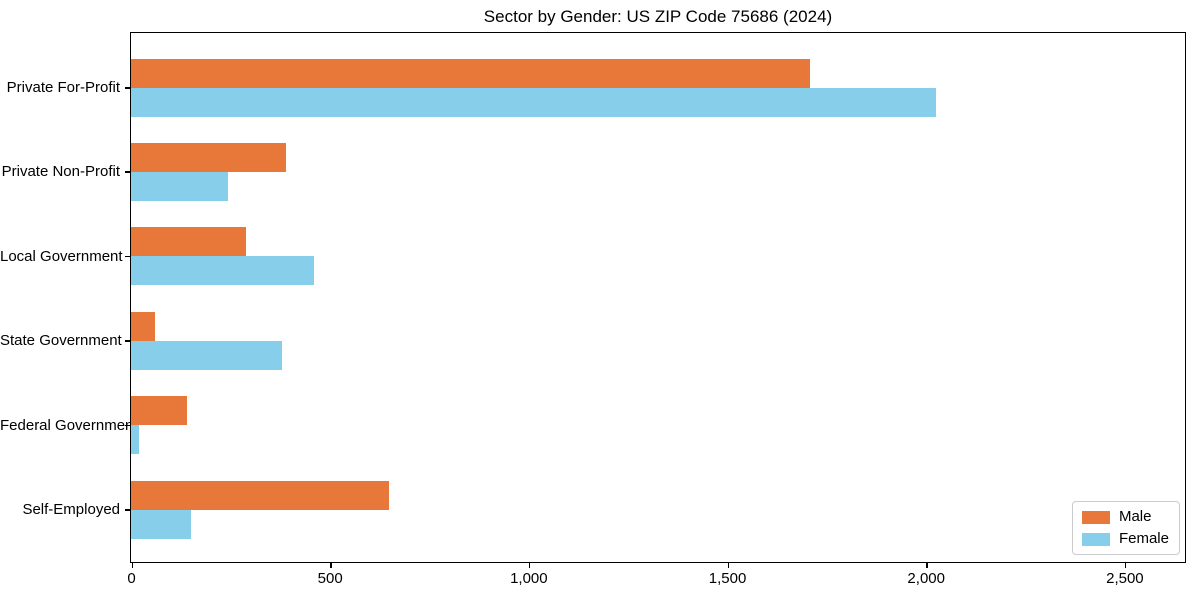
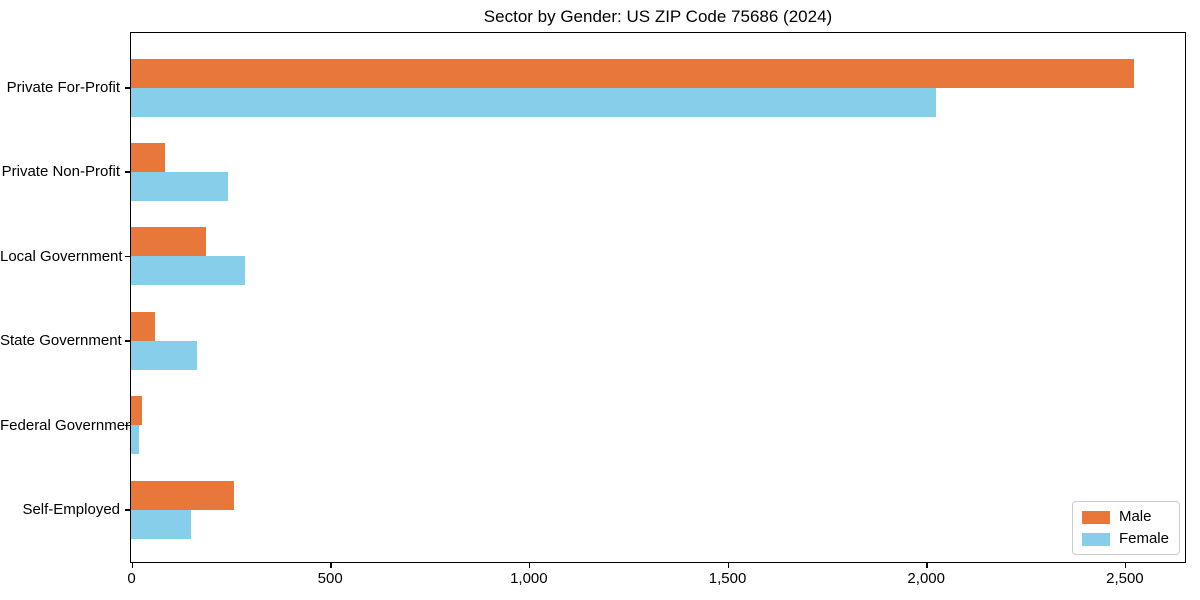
Male/Private For-Profit: 1710 -> 2520
Male/Private Non-Profit: 390 -> 80
Male/Local Government: 290 -> 190
Female/Local Government: 460 -> 290
Female/State Government: 380 -> 160
Male/Federal Government: 140 -> 30
Male/Self-Employed: 650 -> 260
